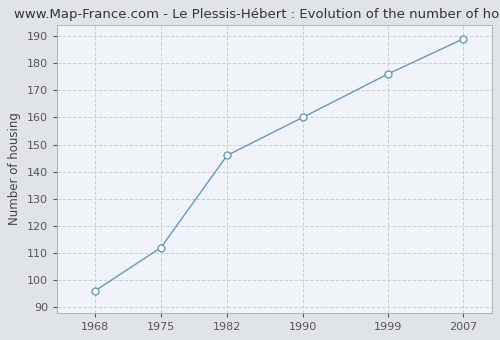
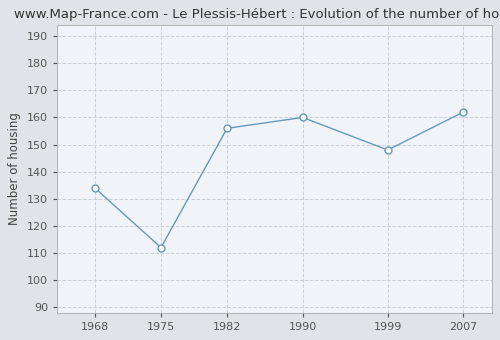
1968: 96 -> 134
1982: 146 -> 156
1999: 176 -> 148
2007: 189 -> 162
